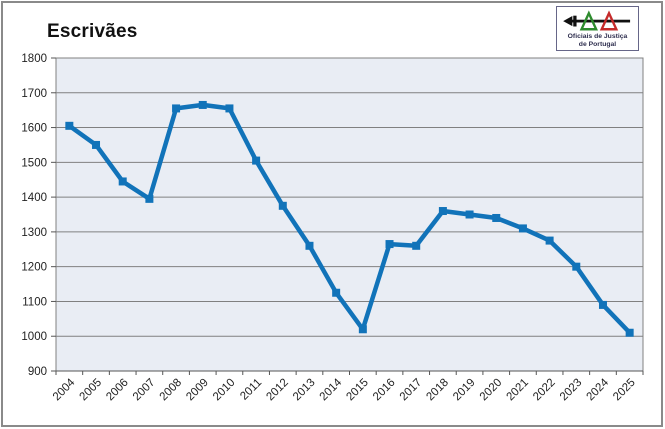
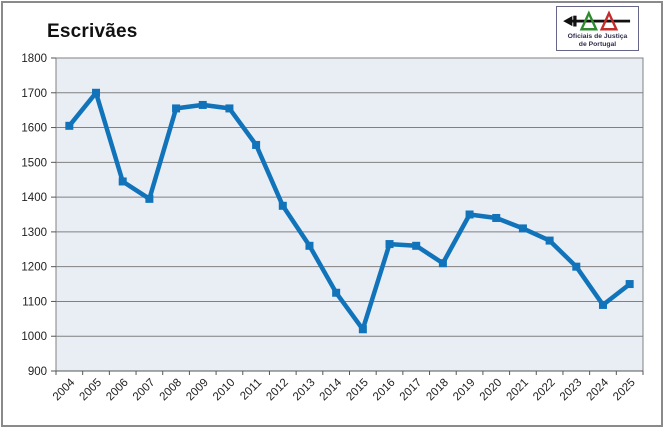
2005: 1550 -> 1700
2011: 1500 -> 1550
2018: 1360 -> 1210
2025: 1010 -> 1150
